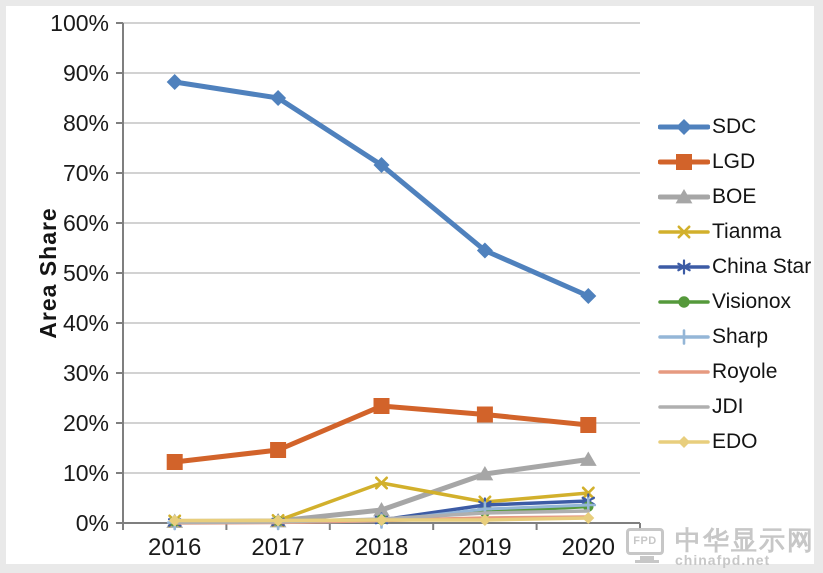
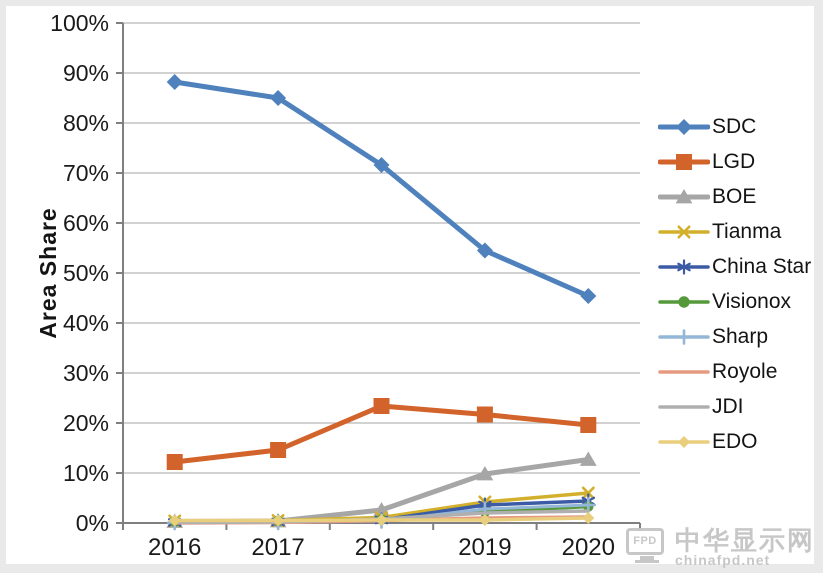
Tianma/2018: 8% -> 1%
